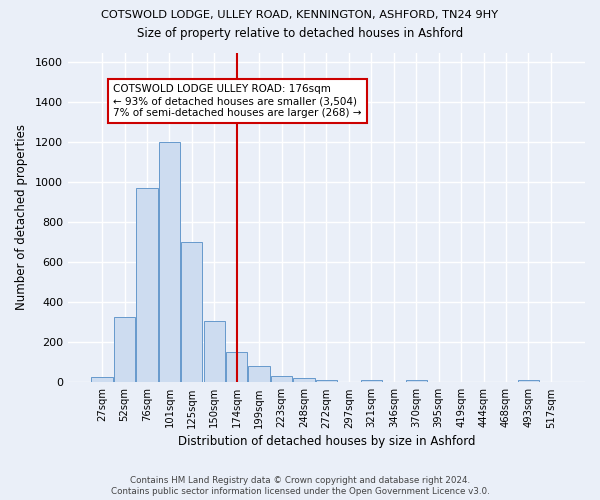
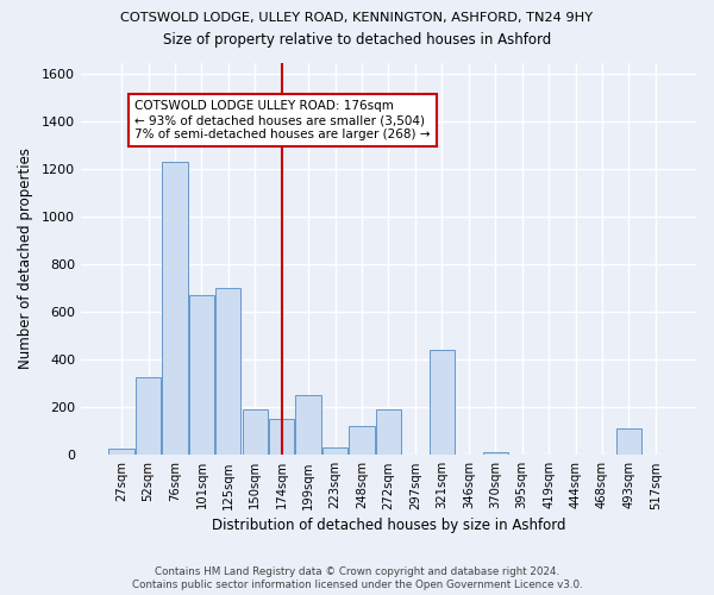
76sqm: 970 -> 1230
101sqm: 1200 -> 670
150sqm: 300 -> 190
199sqm: 80 -> 250
248sqm: 20 -> 120
272sqm: 10 -> 190
321sqm: 10 -> 440
493sqm: 10 -> 110
